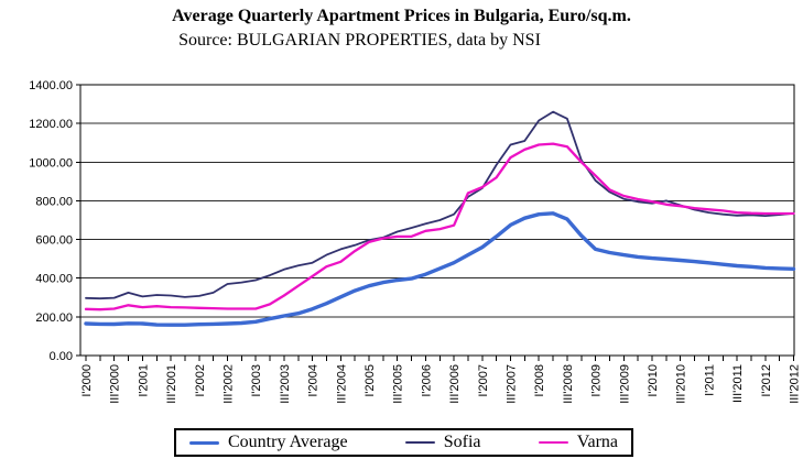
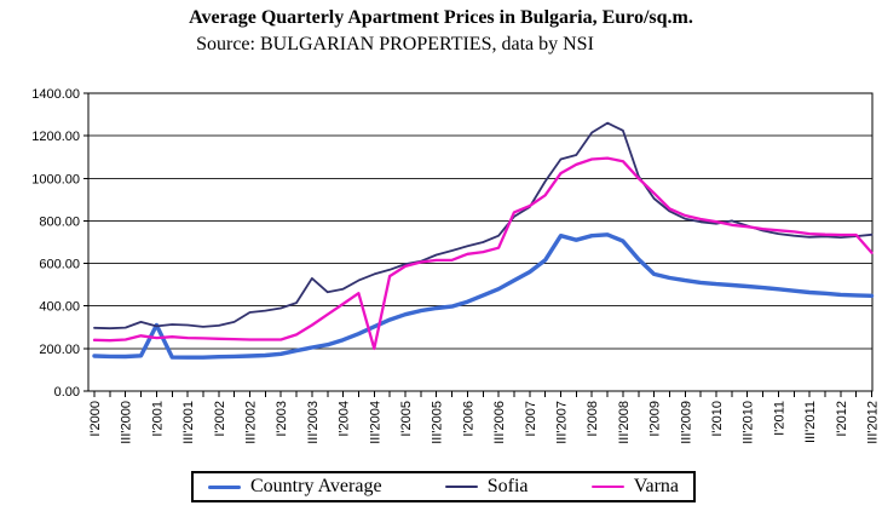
Country Average/I'2001: 160 -> 310
Sofia/III'2003: 440 -> 530
Varna/III'2004: 480 -> 200
Country Average/III'2007: 680 -> 730
Varna/III'2012: 730 -> 650
